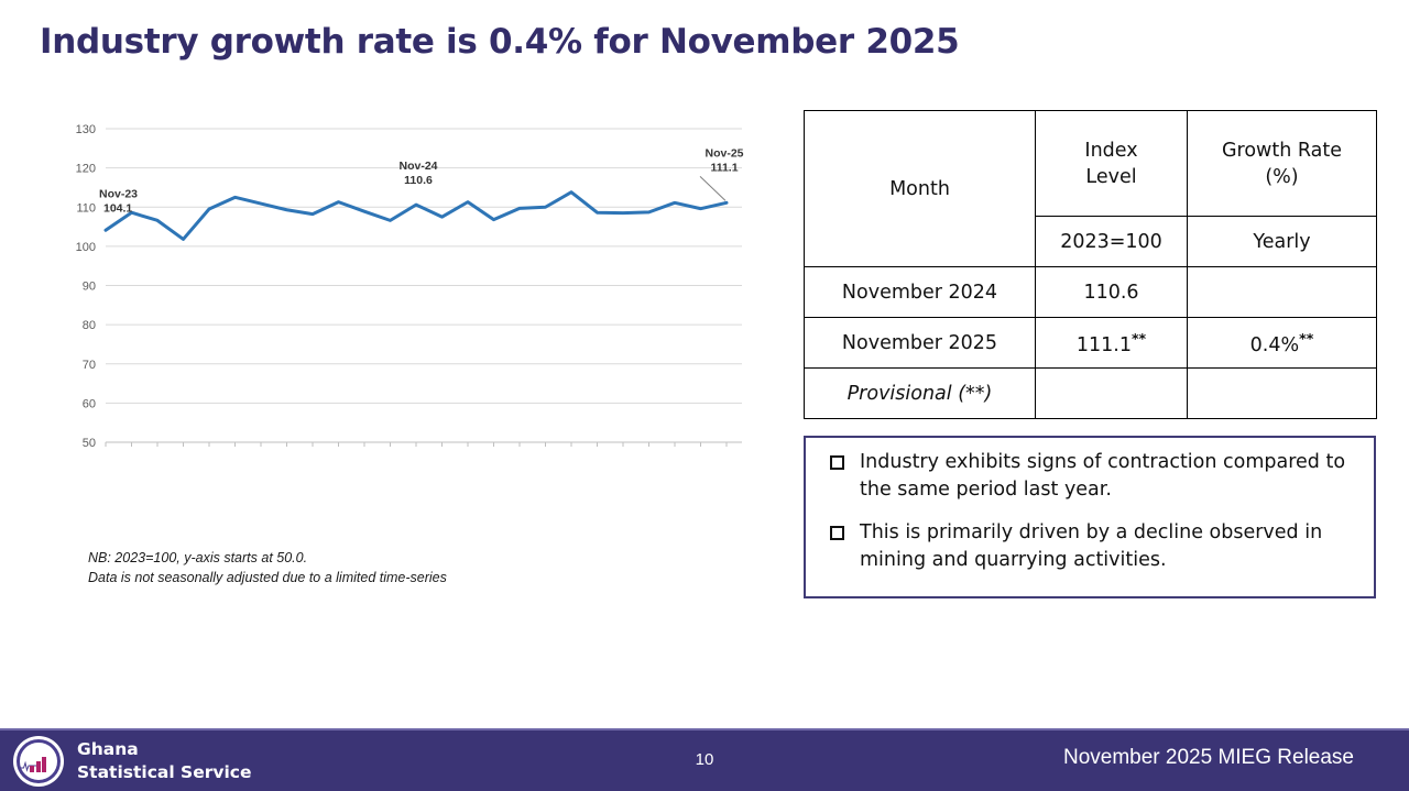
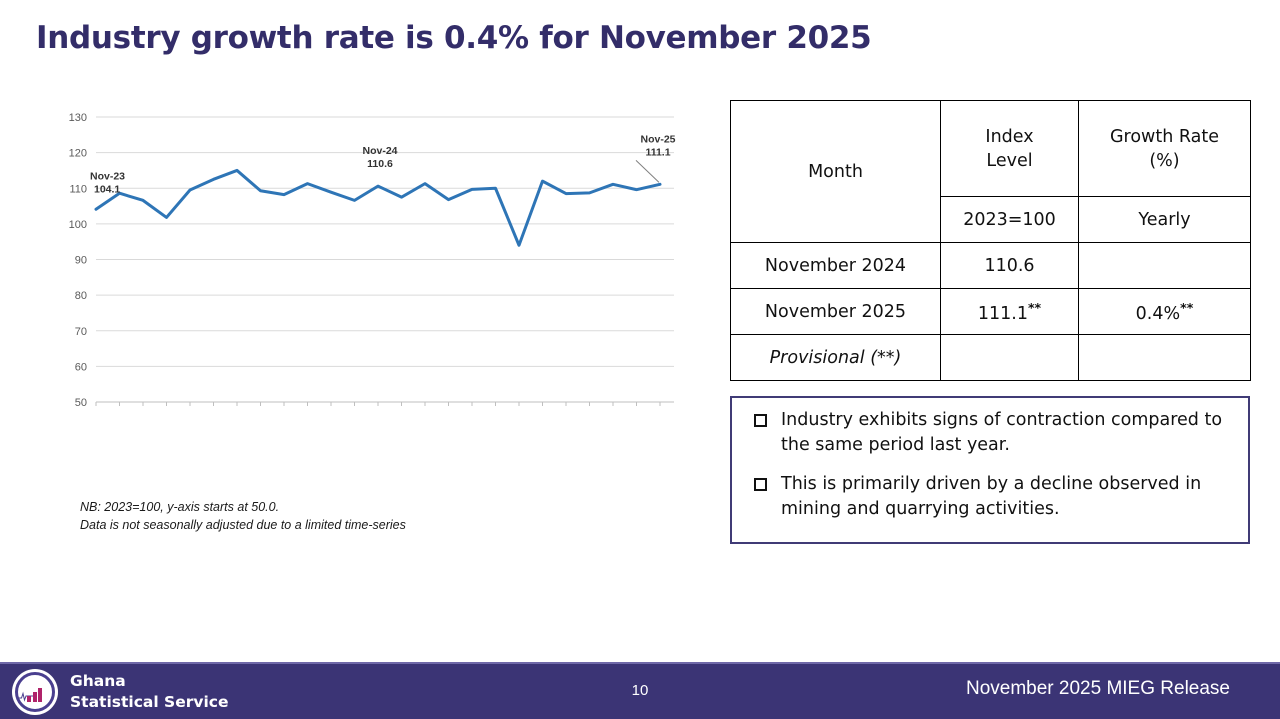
May-24: 111 -> 115
May-25: 114 -> 94
Jun-25: 109 -> 112
